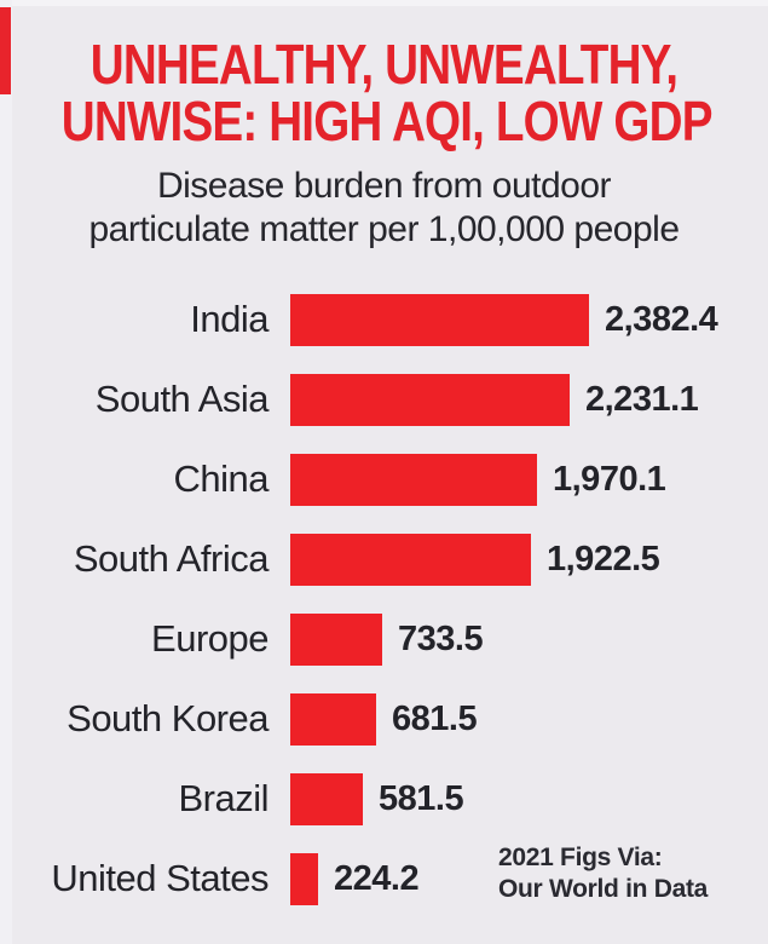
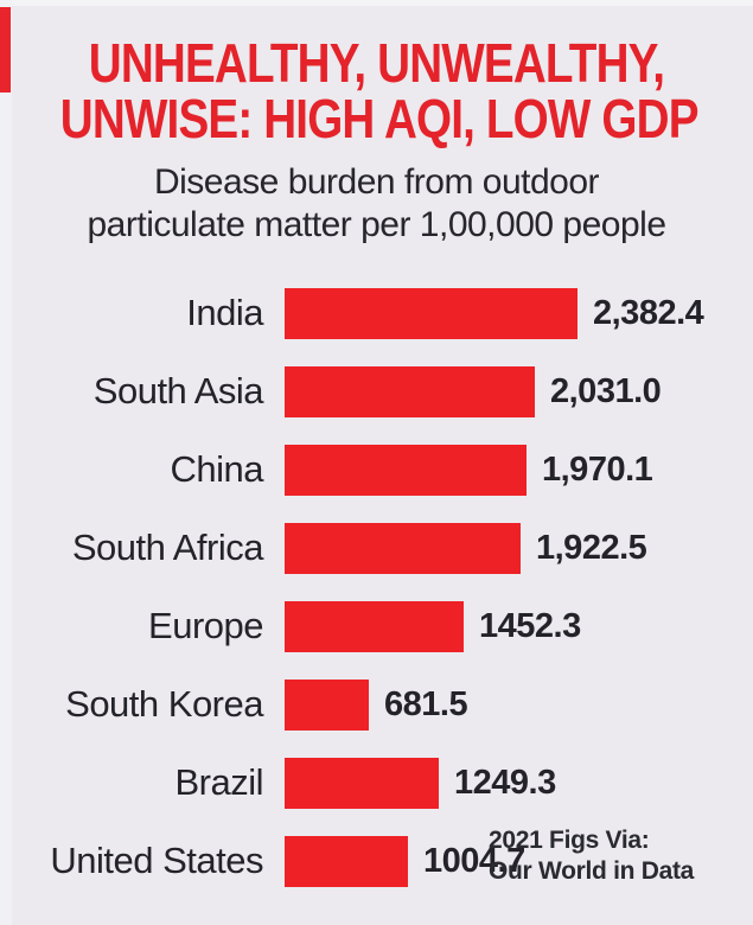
South Asia: 2,231.1 -> 2,031.0
Europe: 733.5 -> 1452.3
Brazil: 581.5 -> 1249.3
United States: 224.2 -> 1004.7
